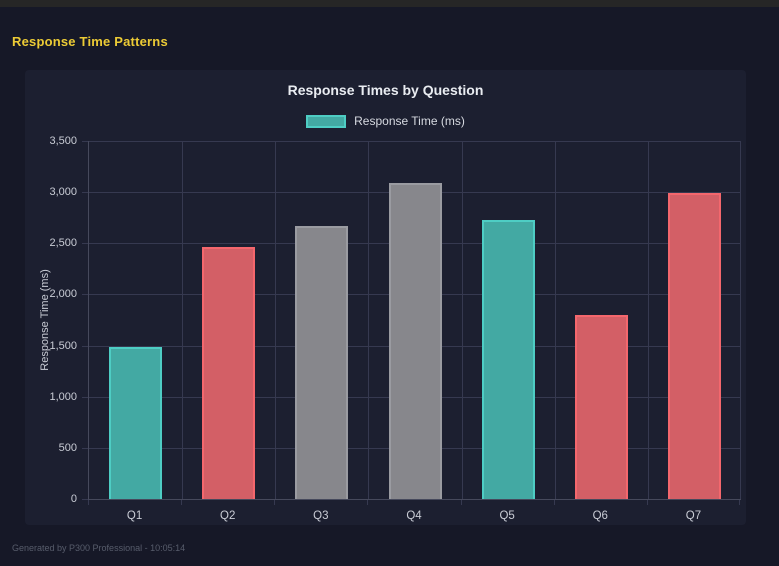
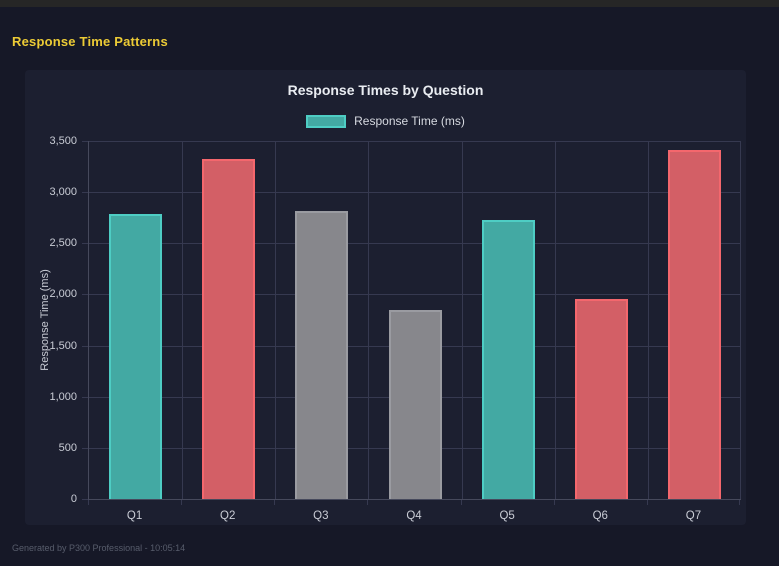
Q1: 1490 -> 2790
Q2: 2460 -> 3320
Q3: 2670 -> 2820
Q4: 3090 -> 1840
Q6: 1800 -> 1960
Q7: 2990 -> 3410
